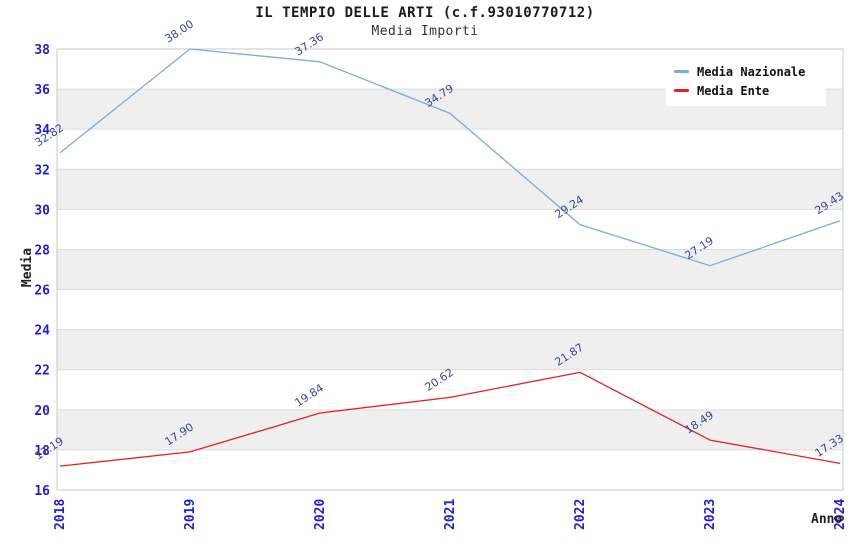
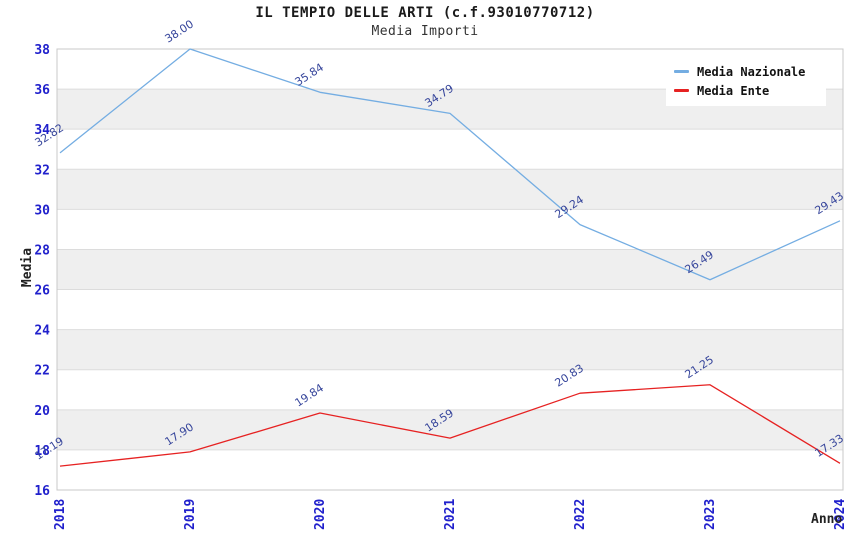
Media Nazionale/2020: 37.36 -> 35.84
Media Ente/2021: 20.62 -> 18.59
Media Ente/2022: 21.87 -> 20.83
Media Nazionale/2023: 27.19 -> 26.49
Media Ente/2023: 18.49 -> 21.25
